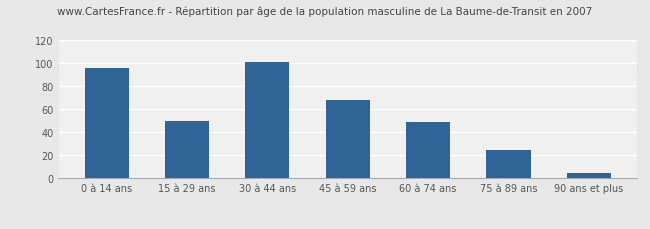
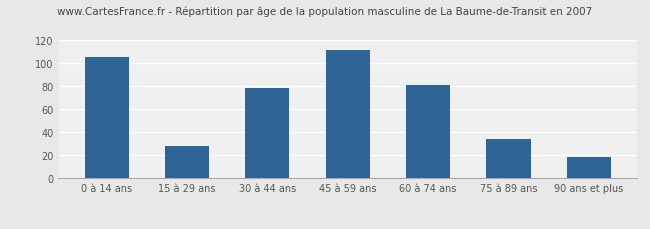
0 à 14 ans: 96 -> 106
15 à 29 ans: 50 -> 28
30 à 44 ans: 101 -> 79
45 à 59 ans: 68 -> 112
60 à 74 ans: 49 -> 81
75 à 89 ans: 25 -> 34
90 ans et plus: 5 -> 19
